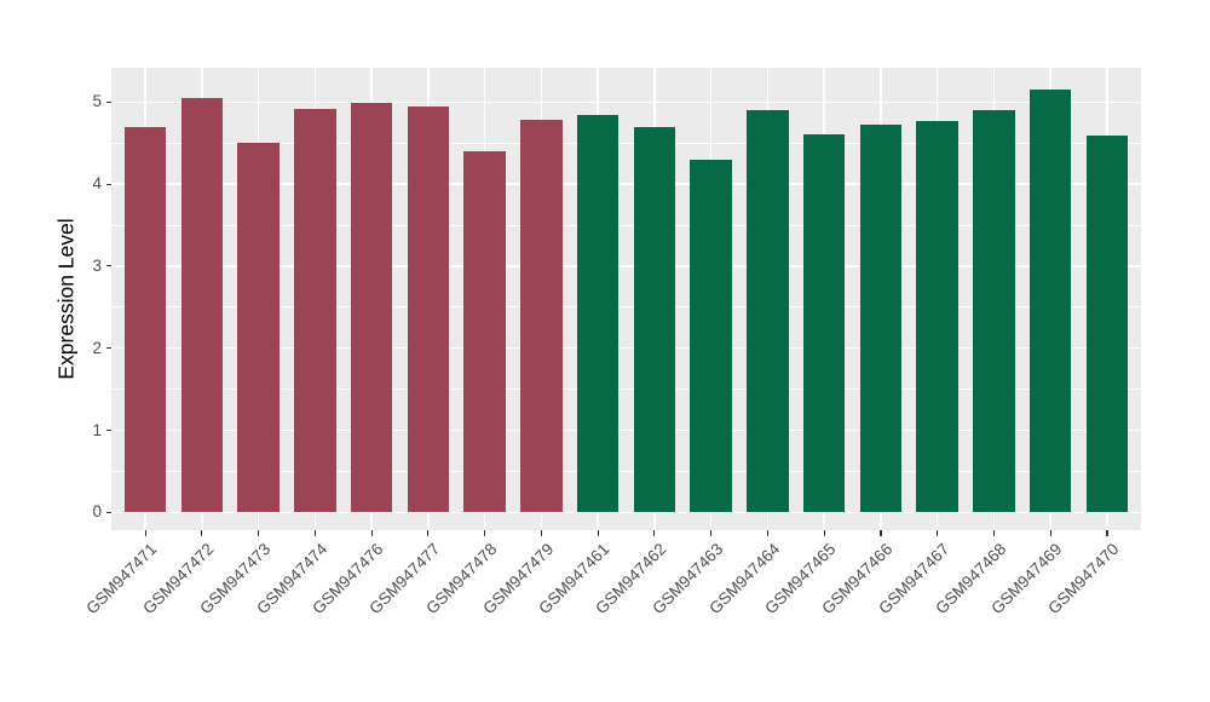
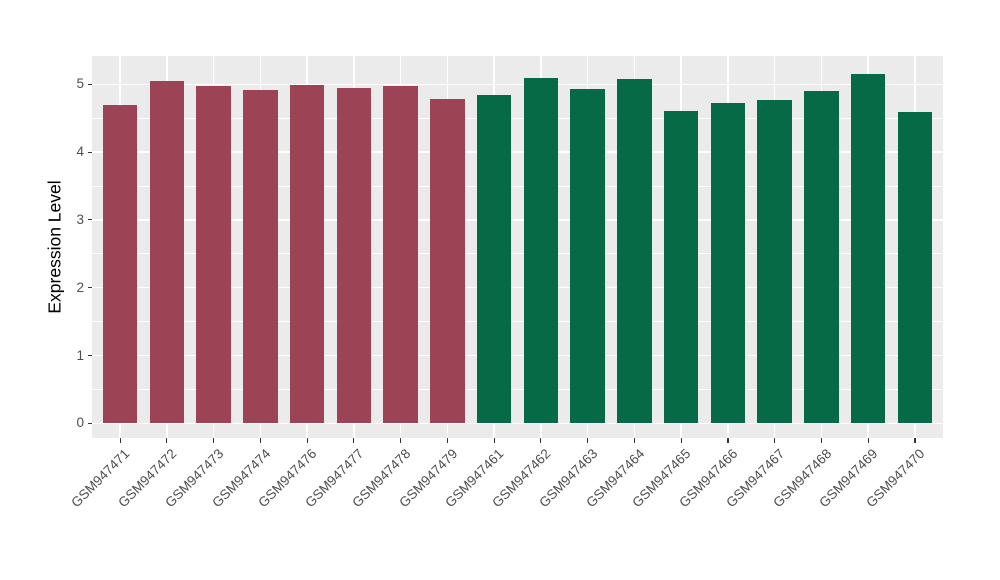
GSM947473: 4.5 -> 5.0
GSM947478: 4.4 -> 5.0
GSM947462: 4.7 -> 5.1
GSM947463: 4.3 -> 4.9
GSM947464: 4.9 -> 5.1
